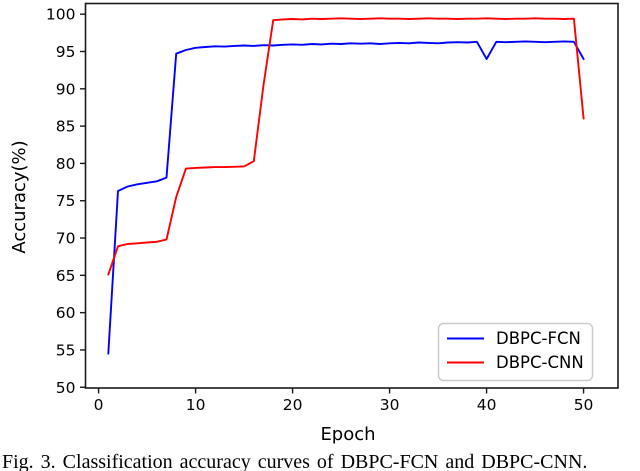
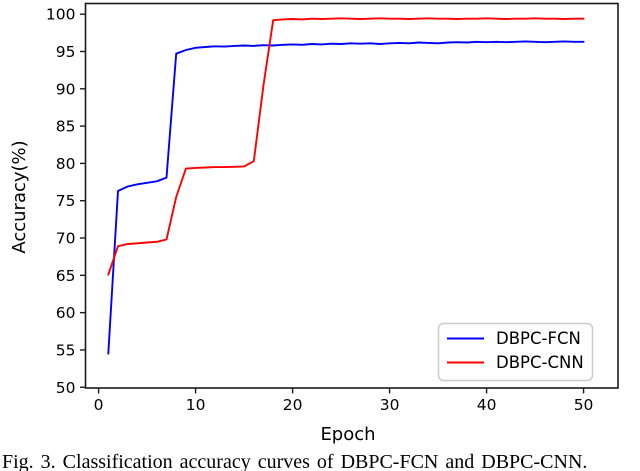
DBPC-FCN/40: 94 -> 96
DBPC-FCN/50: 94 -> 96
DBPC-CNN/50: 86 -> 99
